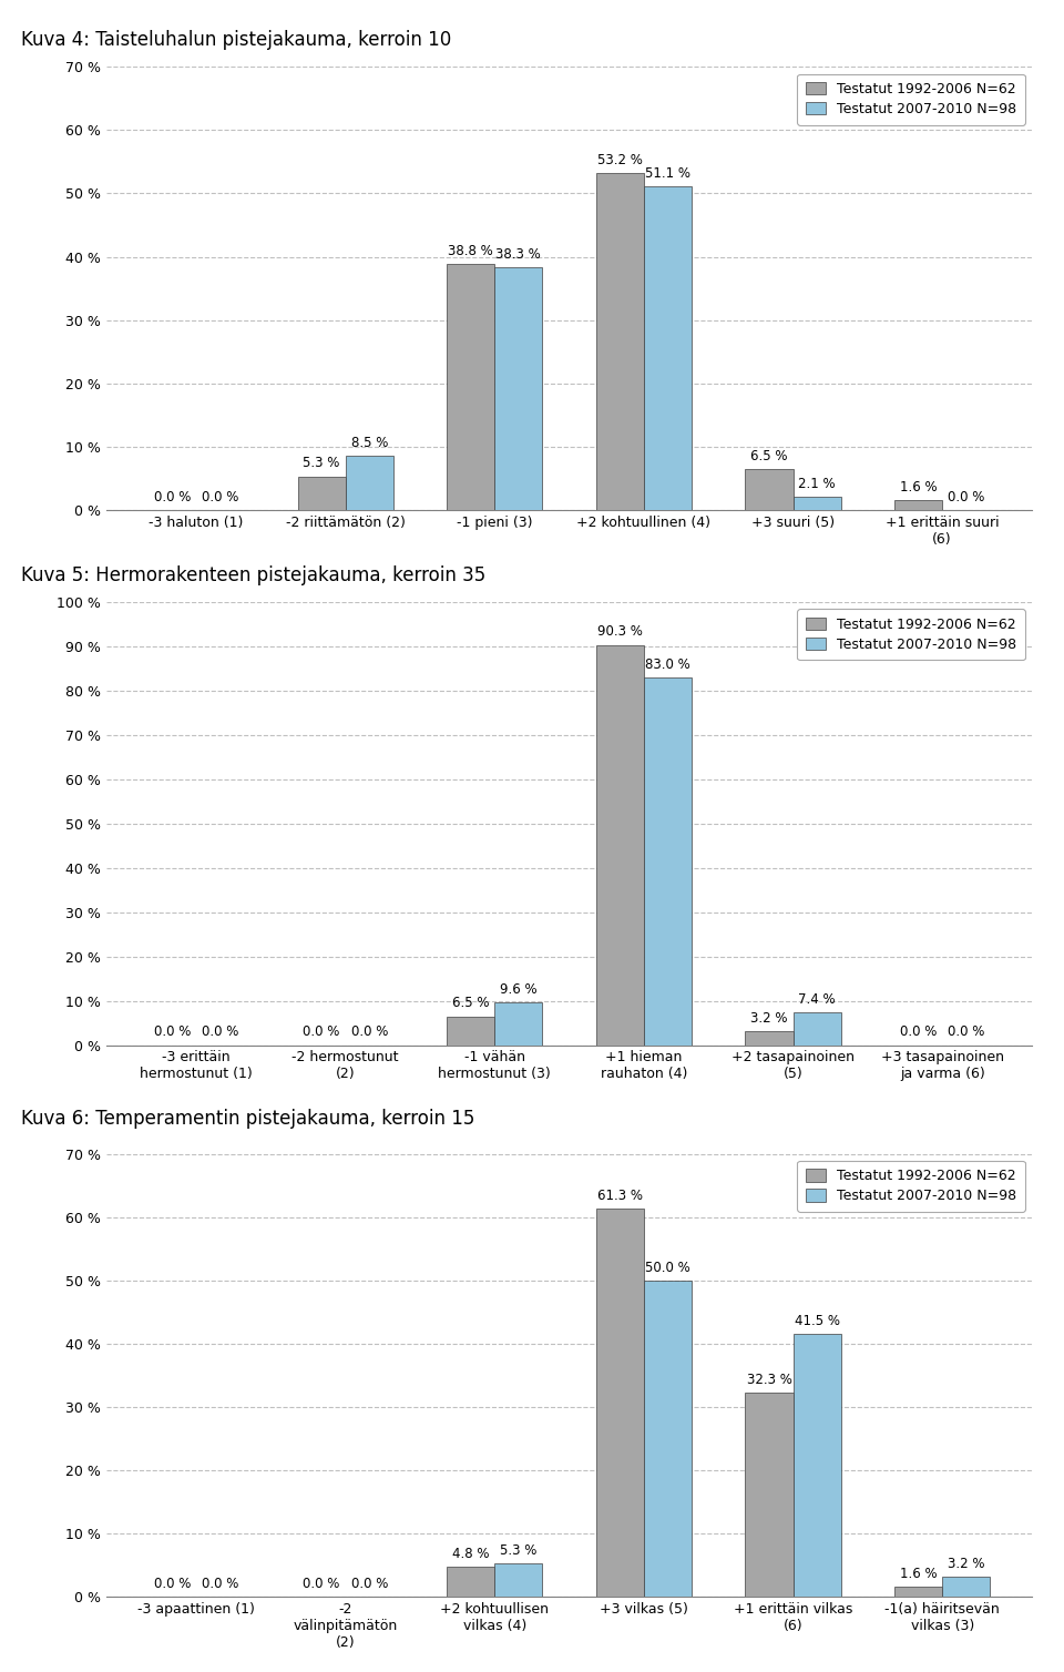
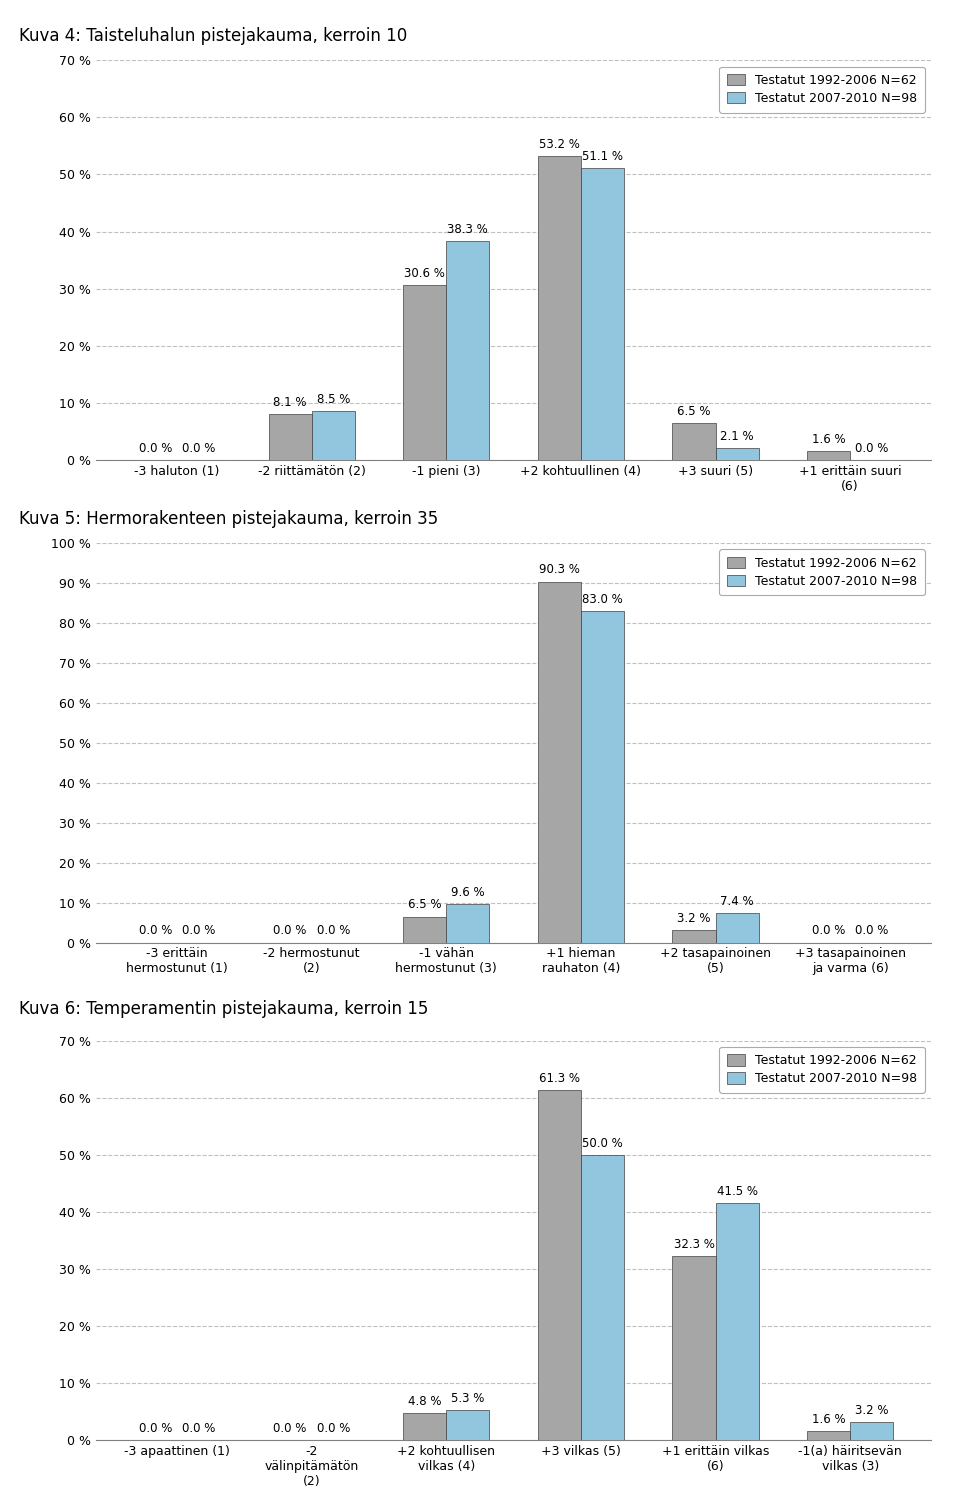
Testatut 1992-2006 N=62/-2 riittämätön (2): 5.3 -> 8.1
Testatut 1992-2006 N=62/-1 pieni (3): 38.8 -> 30.6
